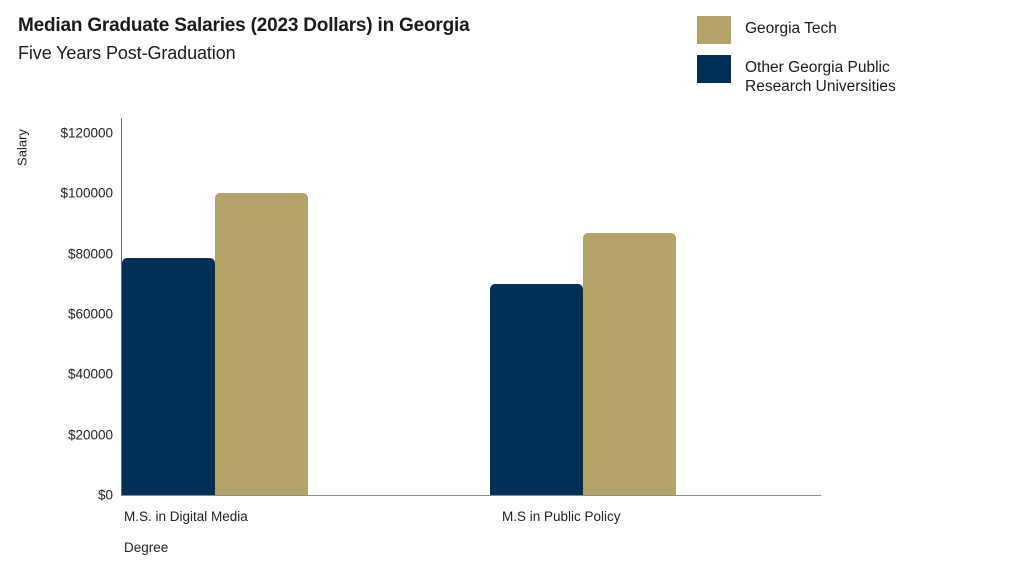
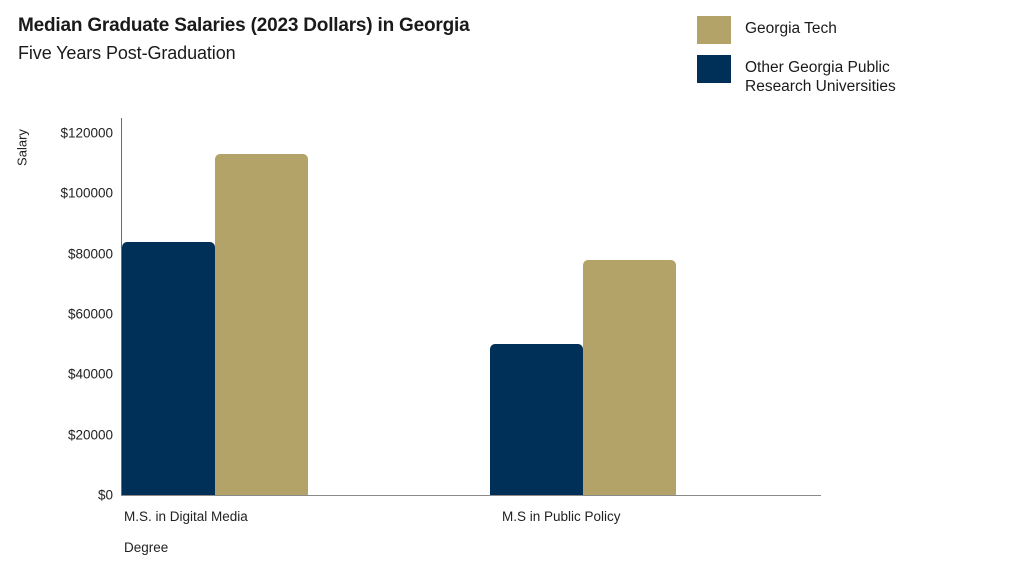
Other Georgia Public Research Universities/M.S. in Digital Media: $78000 -> $84000
Georgia Tech/M.S. in Digital Media: $100000 -> $113000
Other Georgia Public Research Universities/M.S in Public Policy: $70000 -> $50000
Georgia Tech/M.S in Public Policy: $87000 -> $78000
